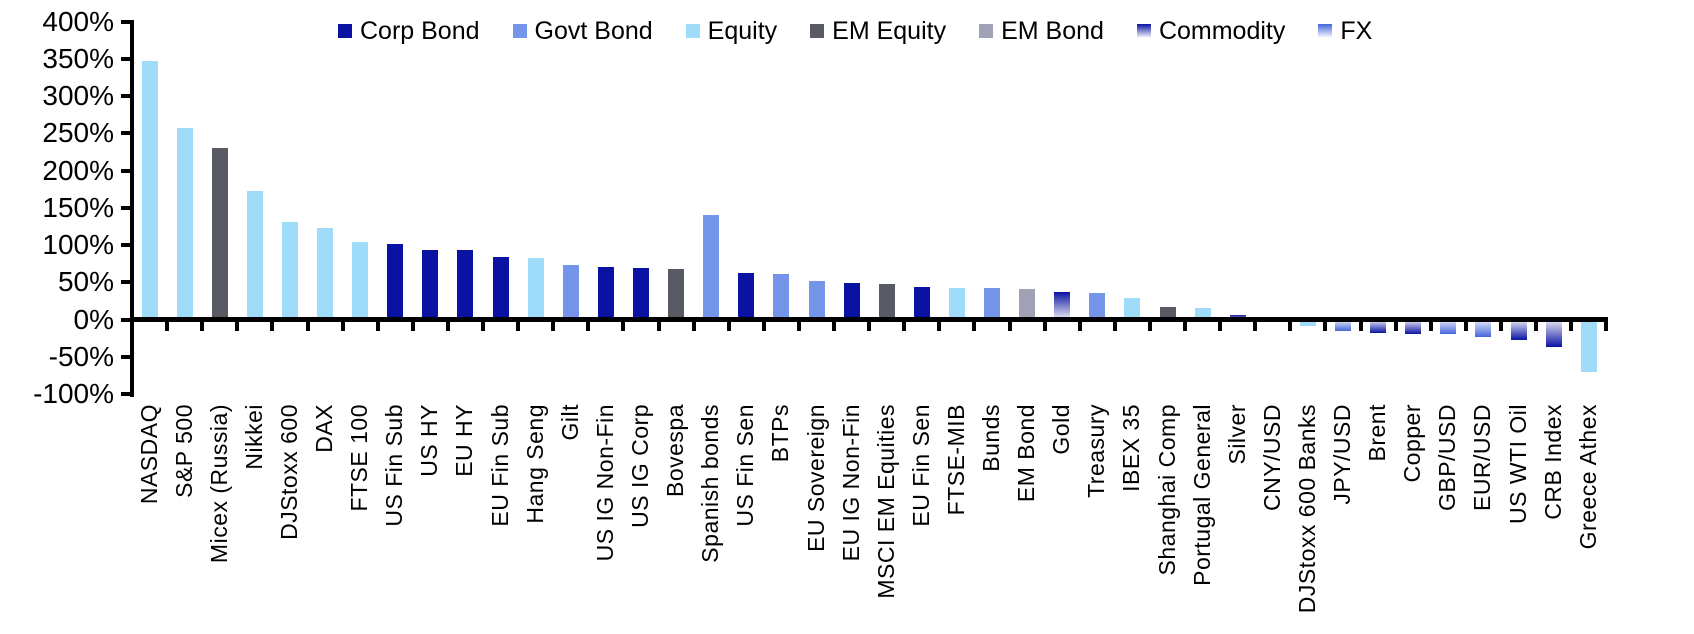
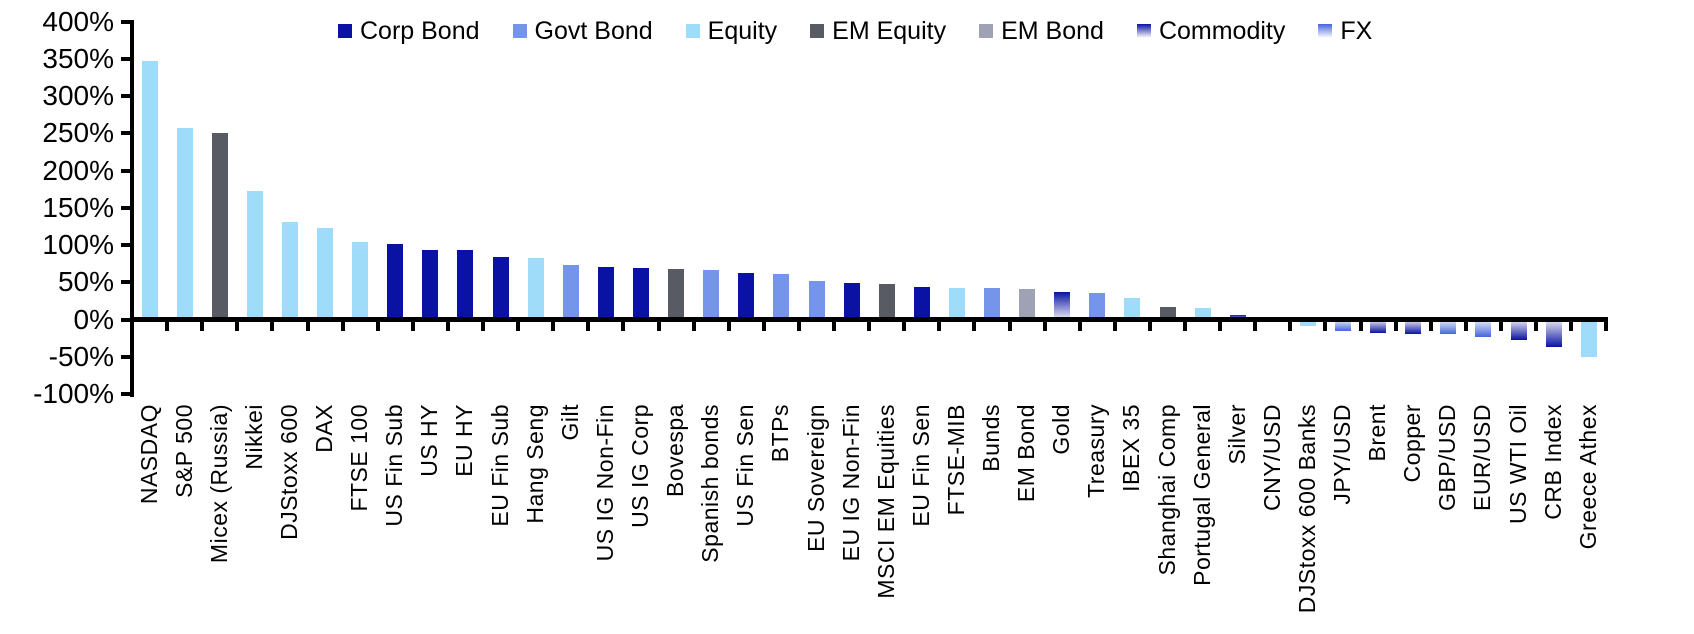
Micex (Russia): 230% -> 250%
Spanish bonds: 140% -> 70%
Greece Athex: -70% -> -50%
